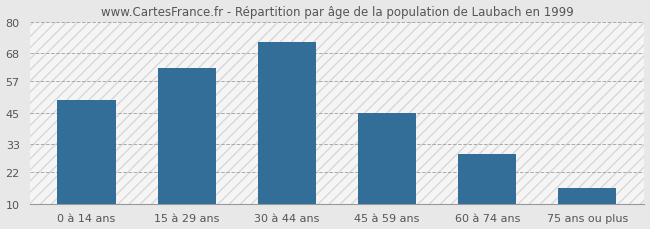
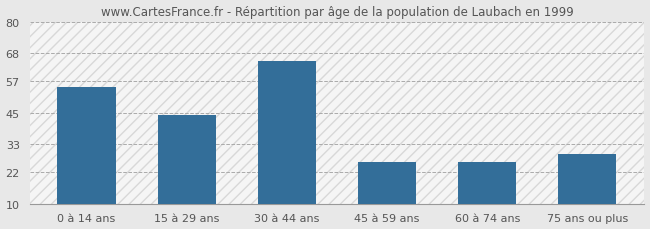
0 à 14 ans: 50 -> 55
15 à 29 ans: 62 -> 44
30 à 44 ans: 72 -> 65
45 à 59 ans: 45 -> 26
60 à 74 ans: 29 -> 26
75 ans ou plus: 16 -> 29
